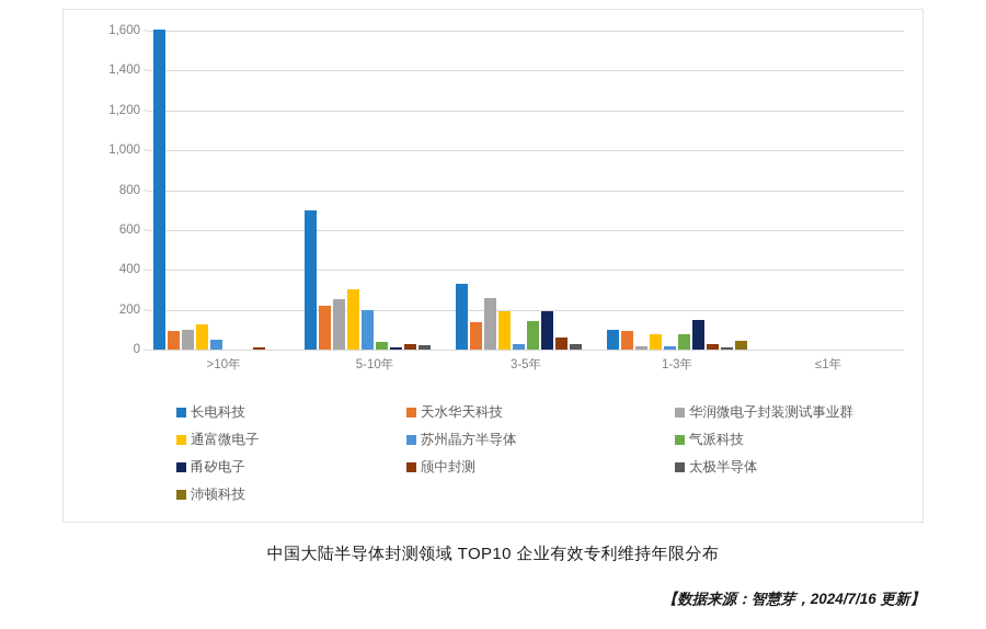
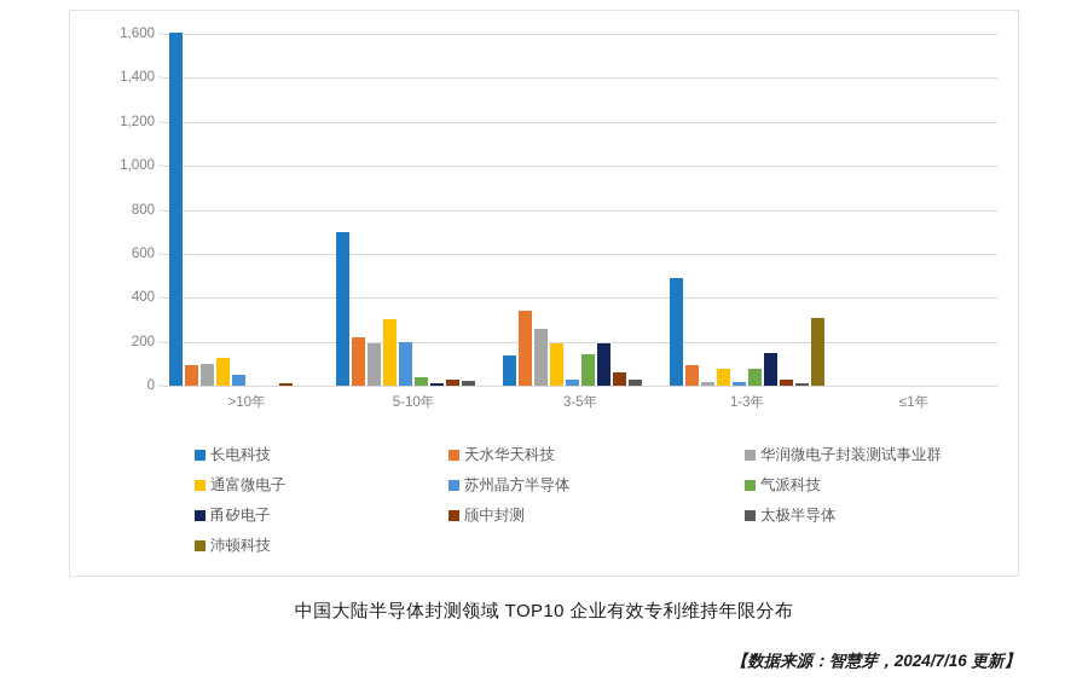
华润微电子封装测试事业群/5-10年: 260 -> 190
长电科技/3-5年: 330 -> 140
天水华天科技/3-5年: 140 -> 340
长电科技/1-3年: 100 -> 490
沛顿科技/1-3年: 40 -> 310
